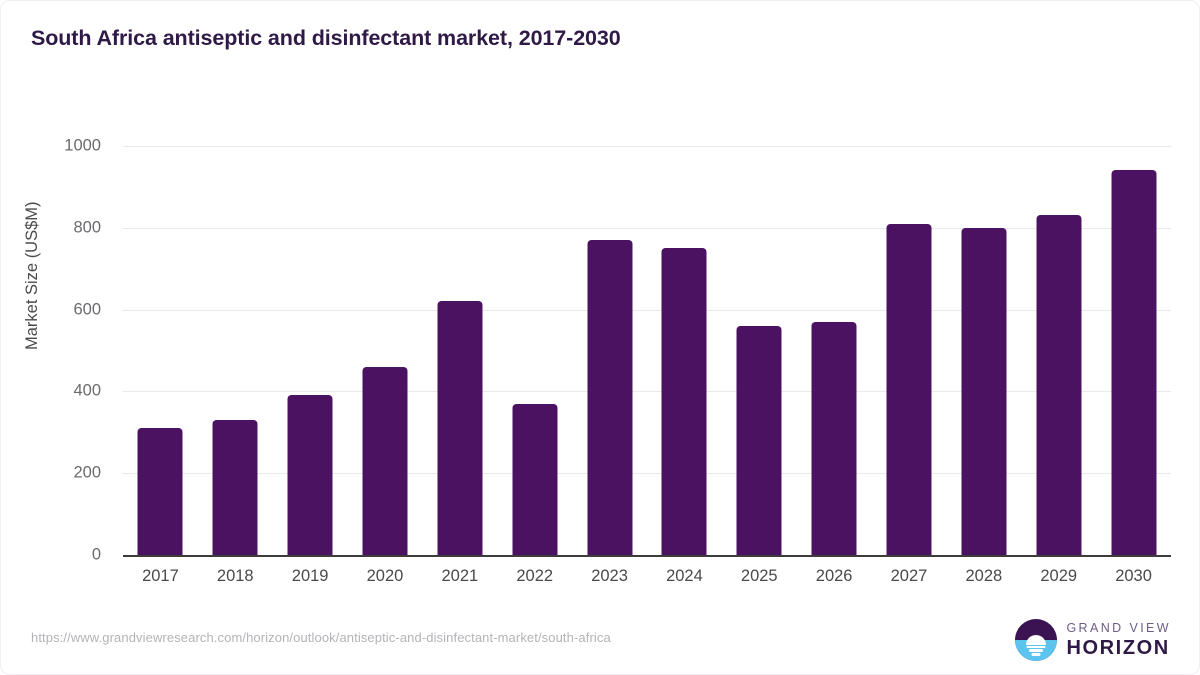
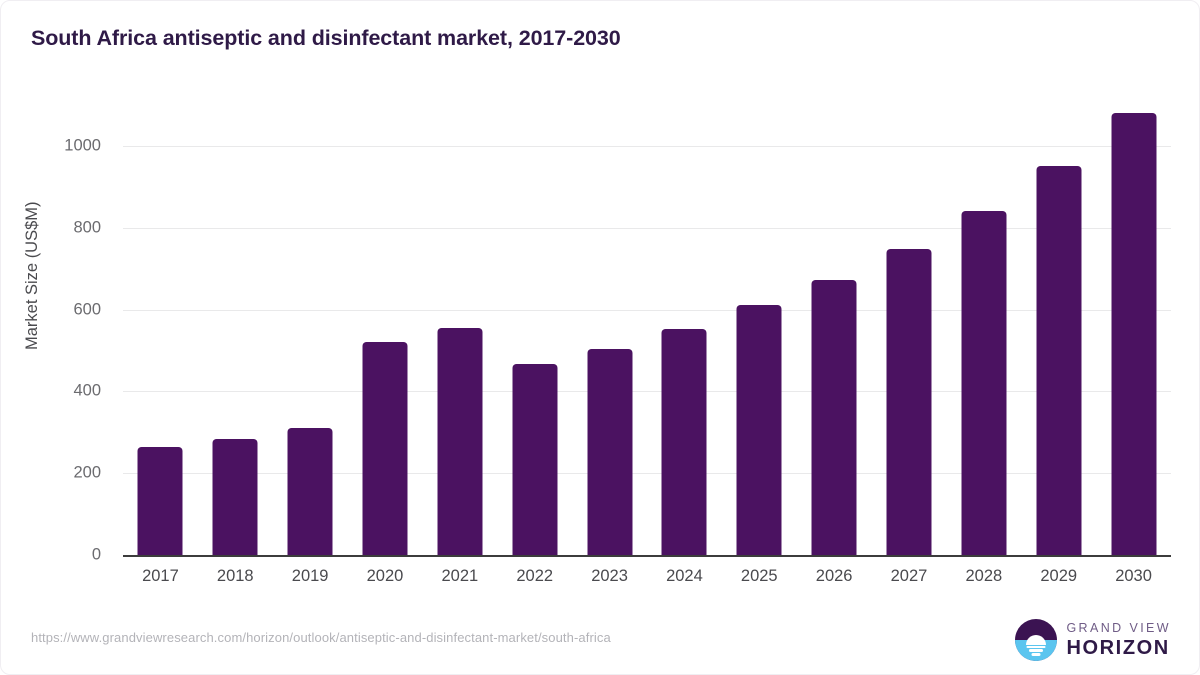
2017: 310 -> 260
2018: 330 -> 280
2019: 390 -> 310
2020: 460 -> 520
2021: 620 -> 550
2022: 370 -> 470
2023: 770 -> 500
2024: 750 -> 550
2025: 560 -> 610
2026: 570 -> 670
2027: 810 -> 750
2028: 800 -> 840
2029: 830 -> 950
2030: 940 -> 1080
